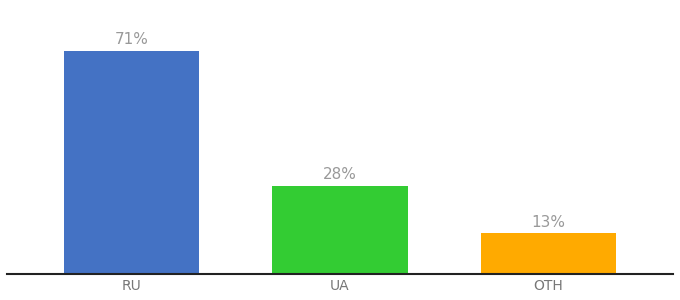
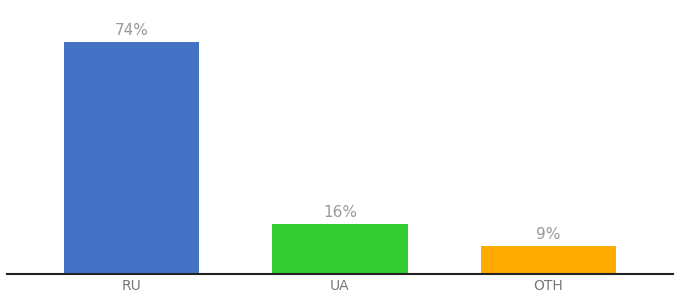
RU: 71% -> 74%
UA: 28% -> 16%
OTH: 13% -> 9%
